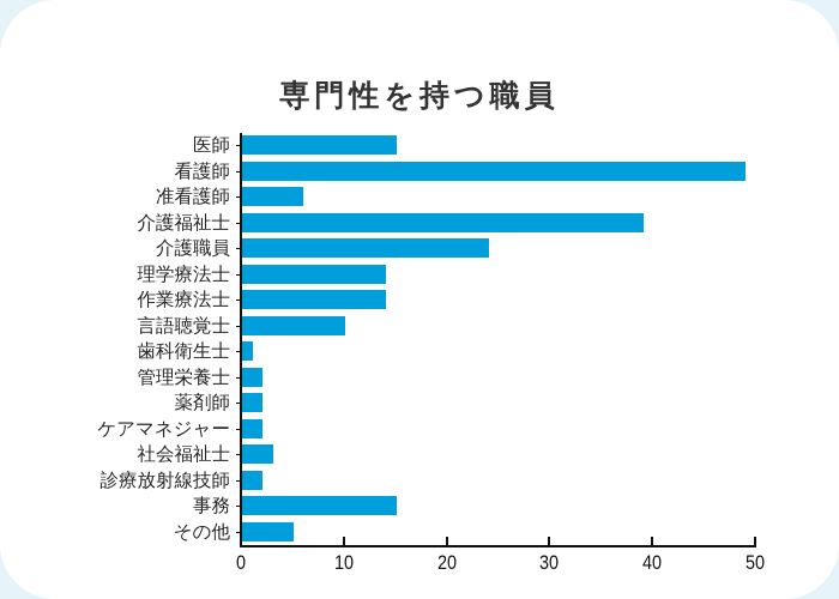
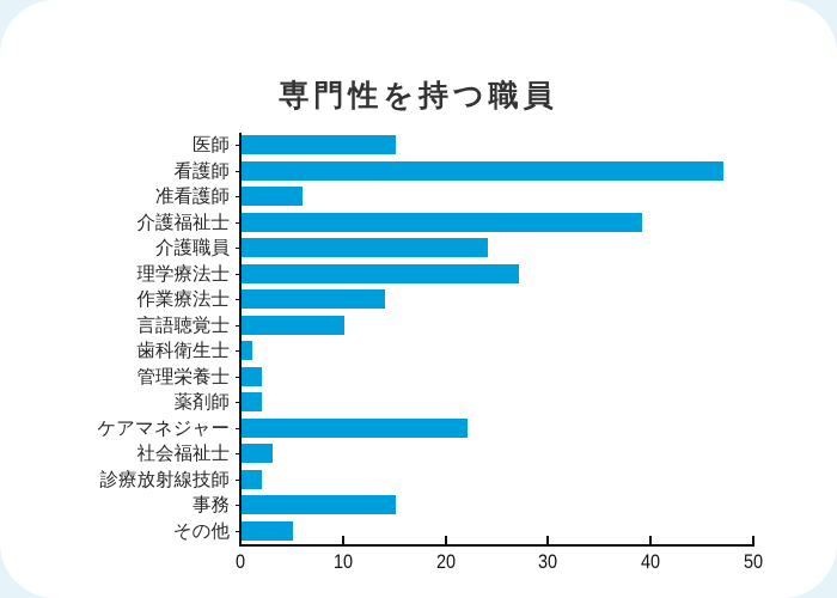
看護師: 49 -> 47
理学療法士: 14 -> 27
ケアマネジャー: 2 -> 22
